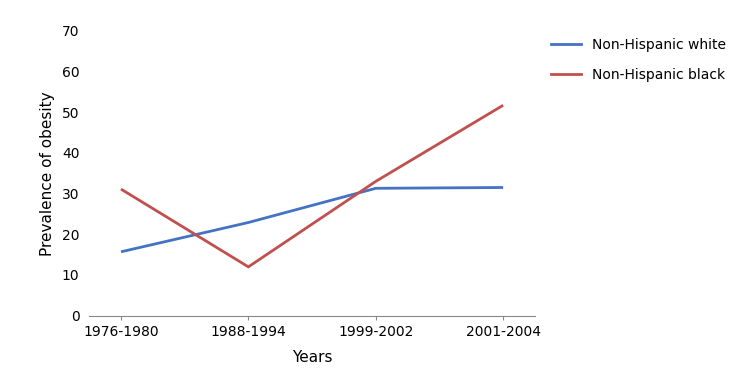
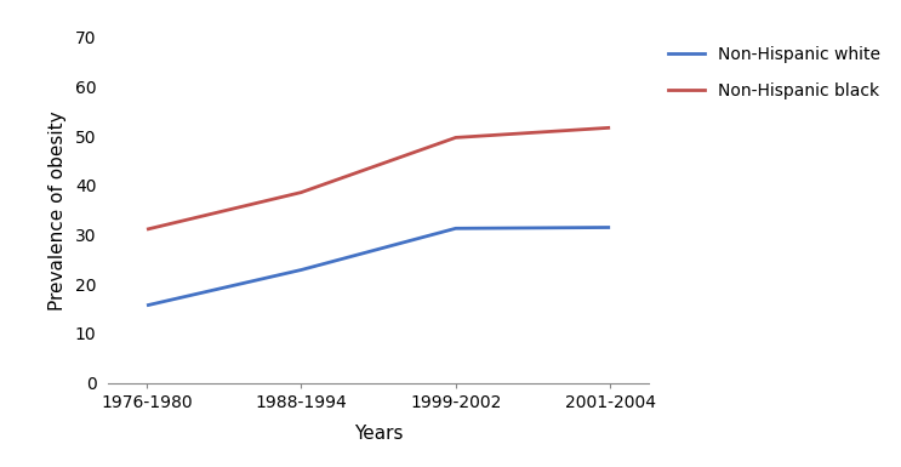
Non-Hispanic black/1988-1994: 12.0 -> 38.6
Non-Hispanic black/1999-2002: 33.0 -> 49.7
